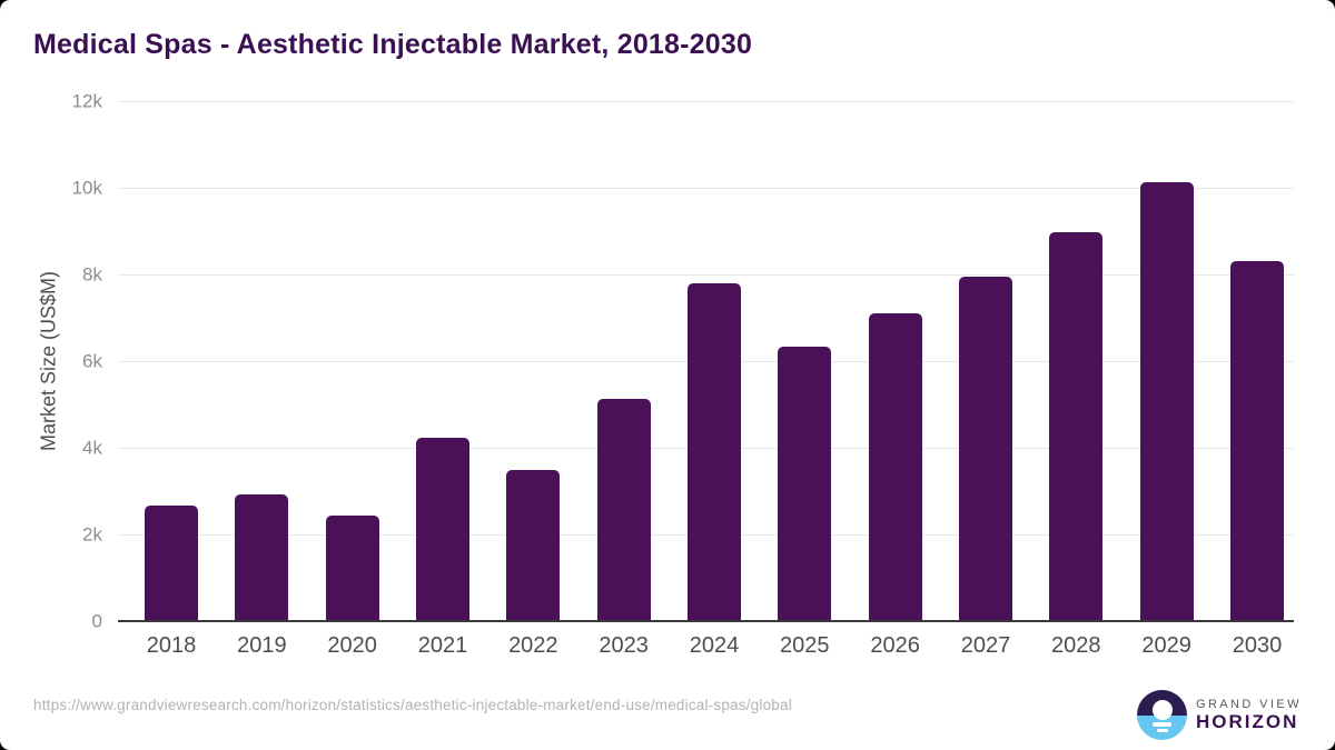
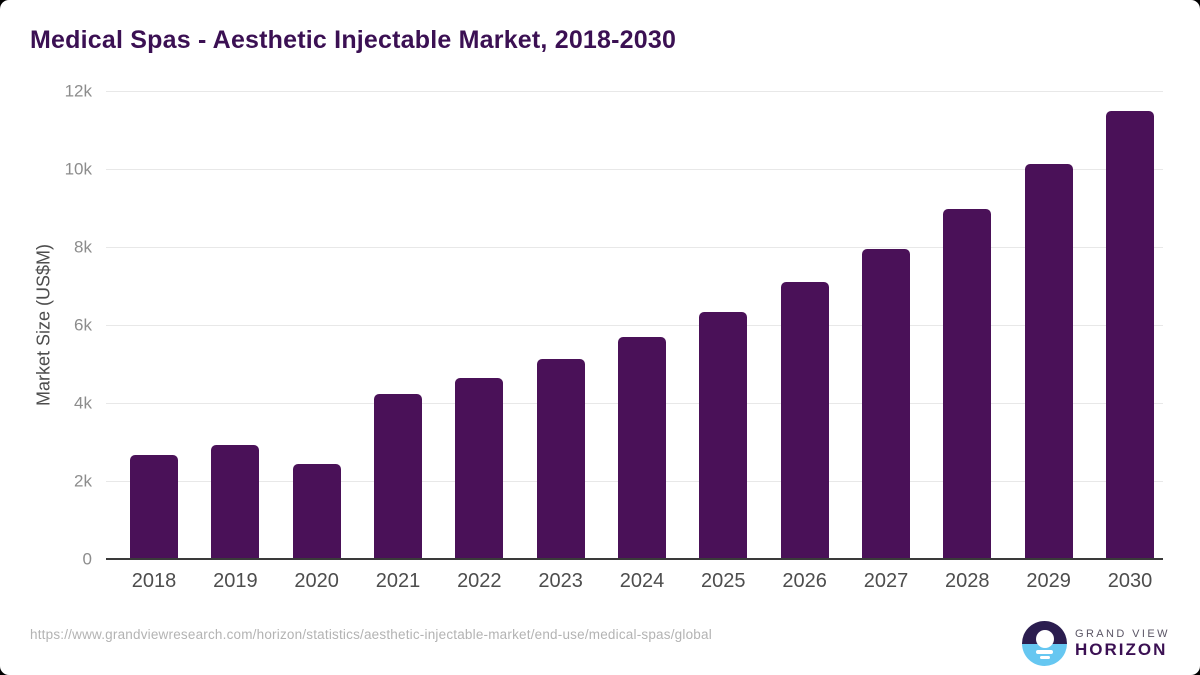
2022: 3.5k -> 4.6k
2024: 7.8k -> 5.7k
2030: 8.3k -> 11.5k
